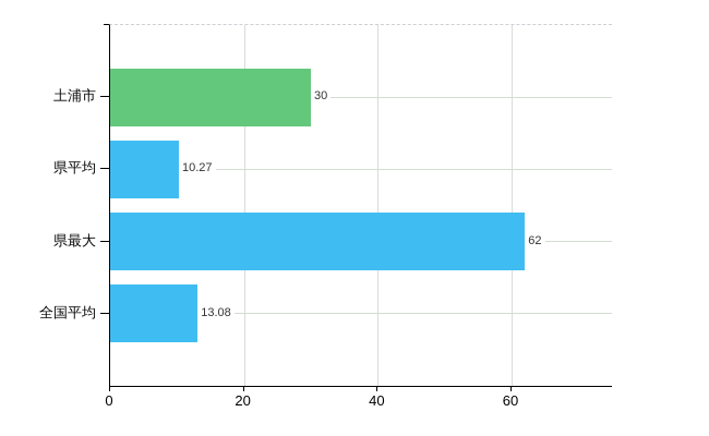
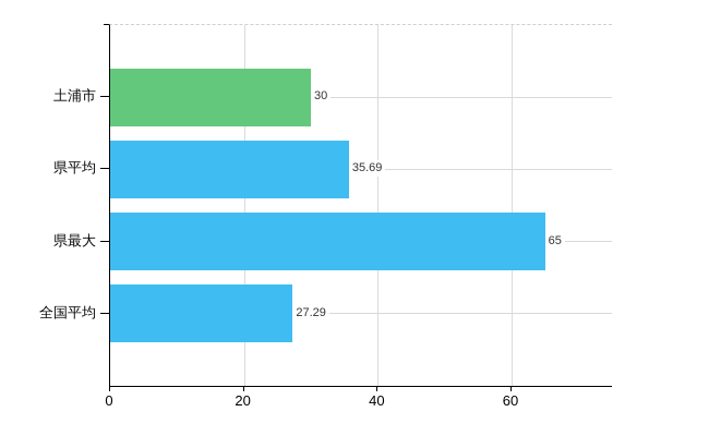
県平均: 10.27 -> 35.69
県最大: 62 -> 65
全国平均: 13.08 -> 27.29
